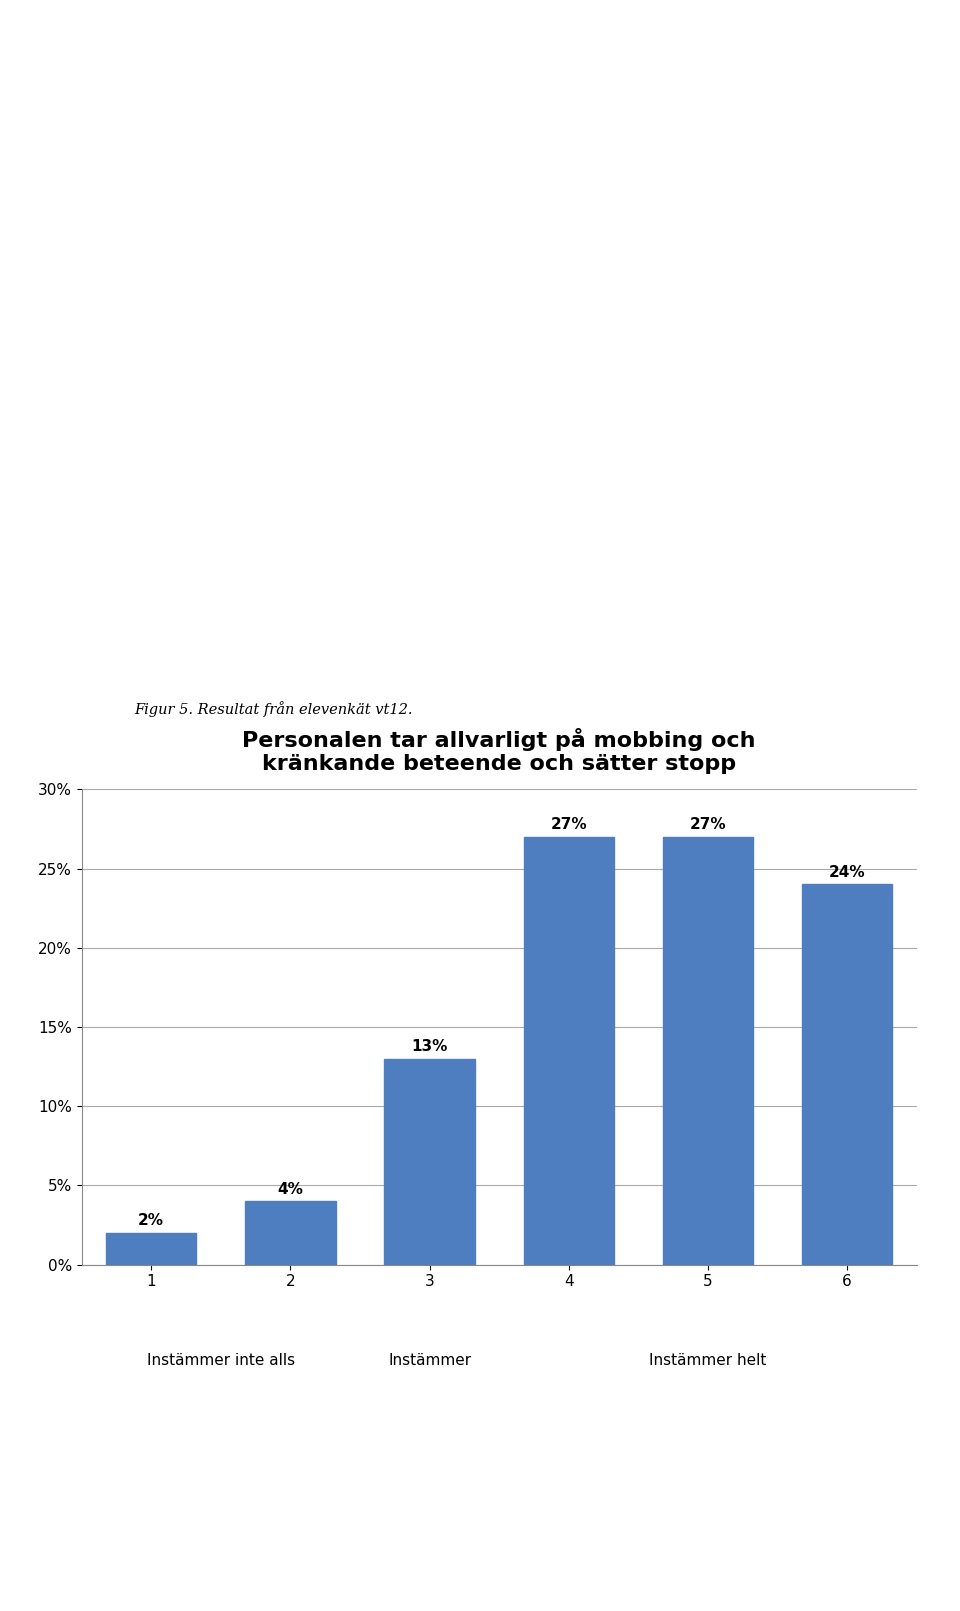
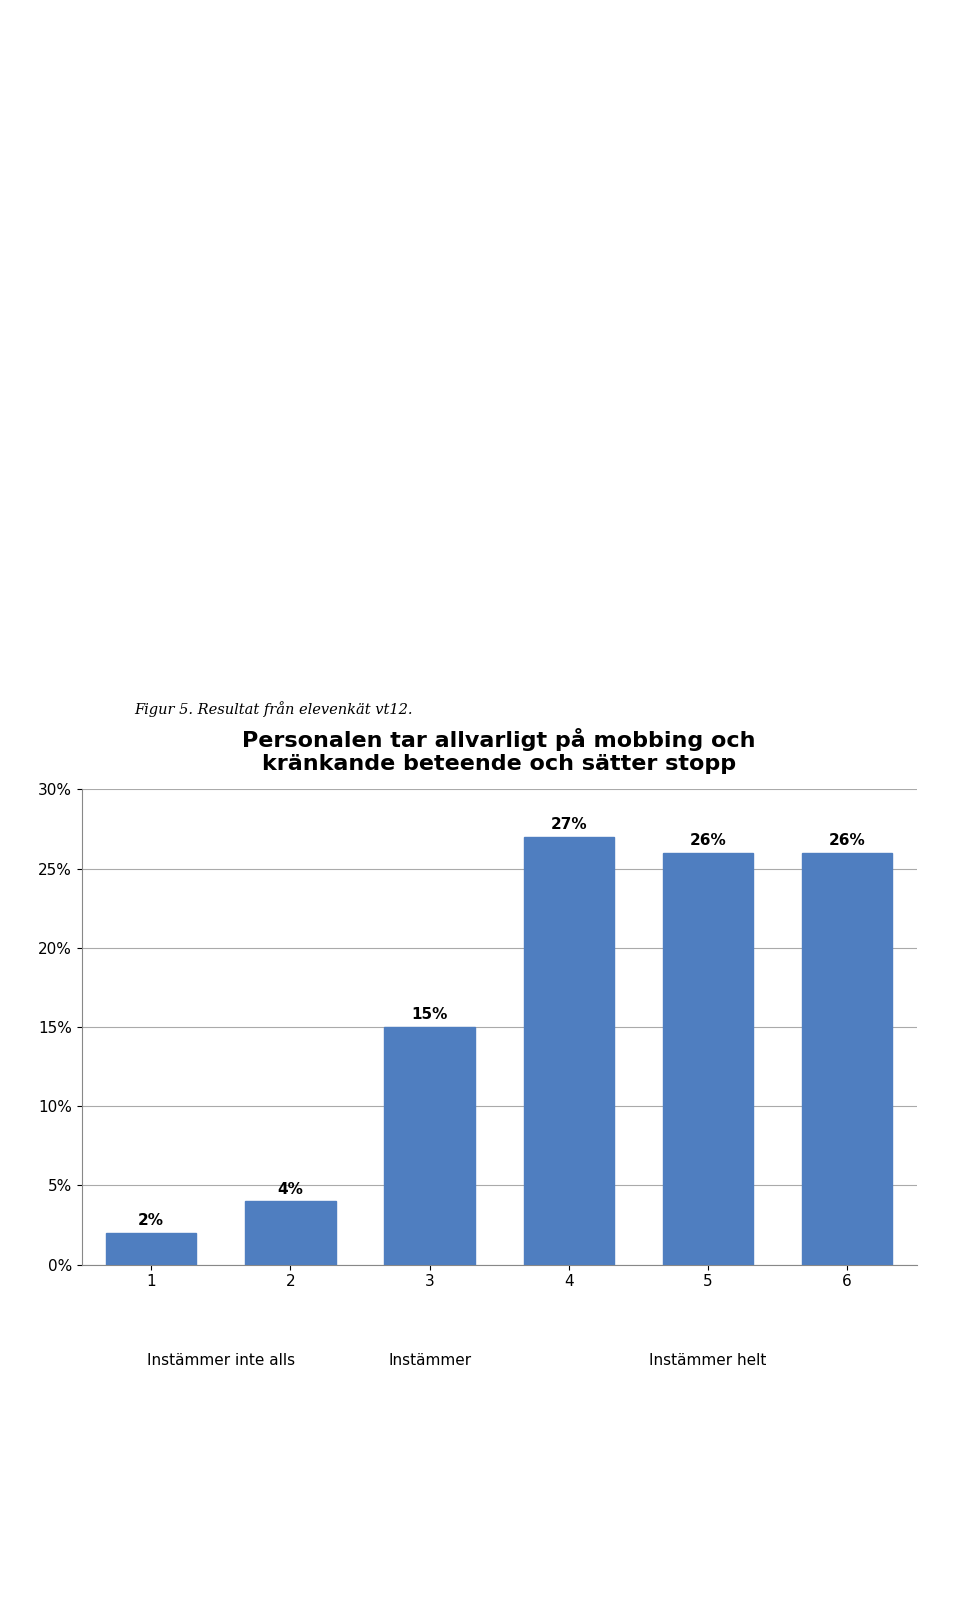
3: 13% -> 15%
5: 27% -> 26%
6: 24% -> 26%
